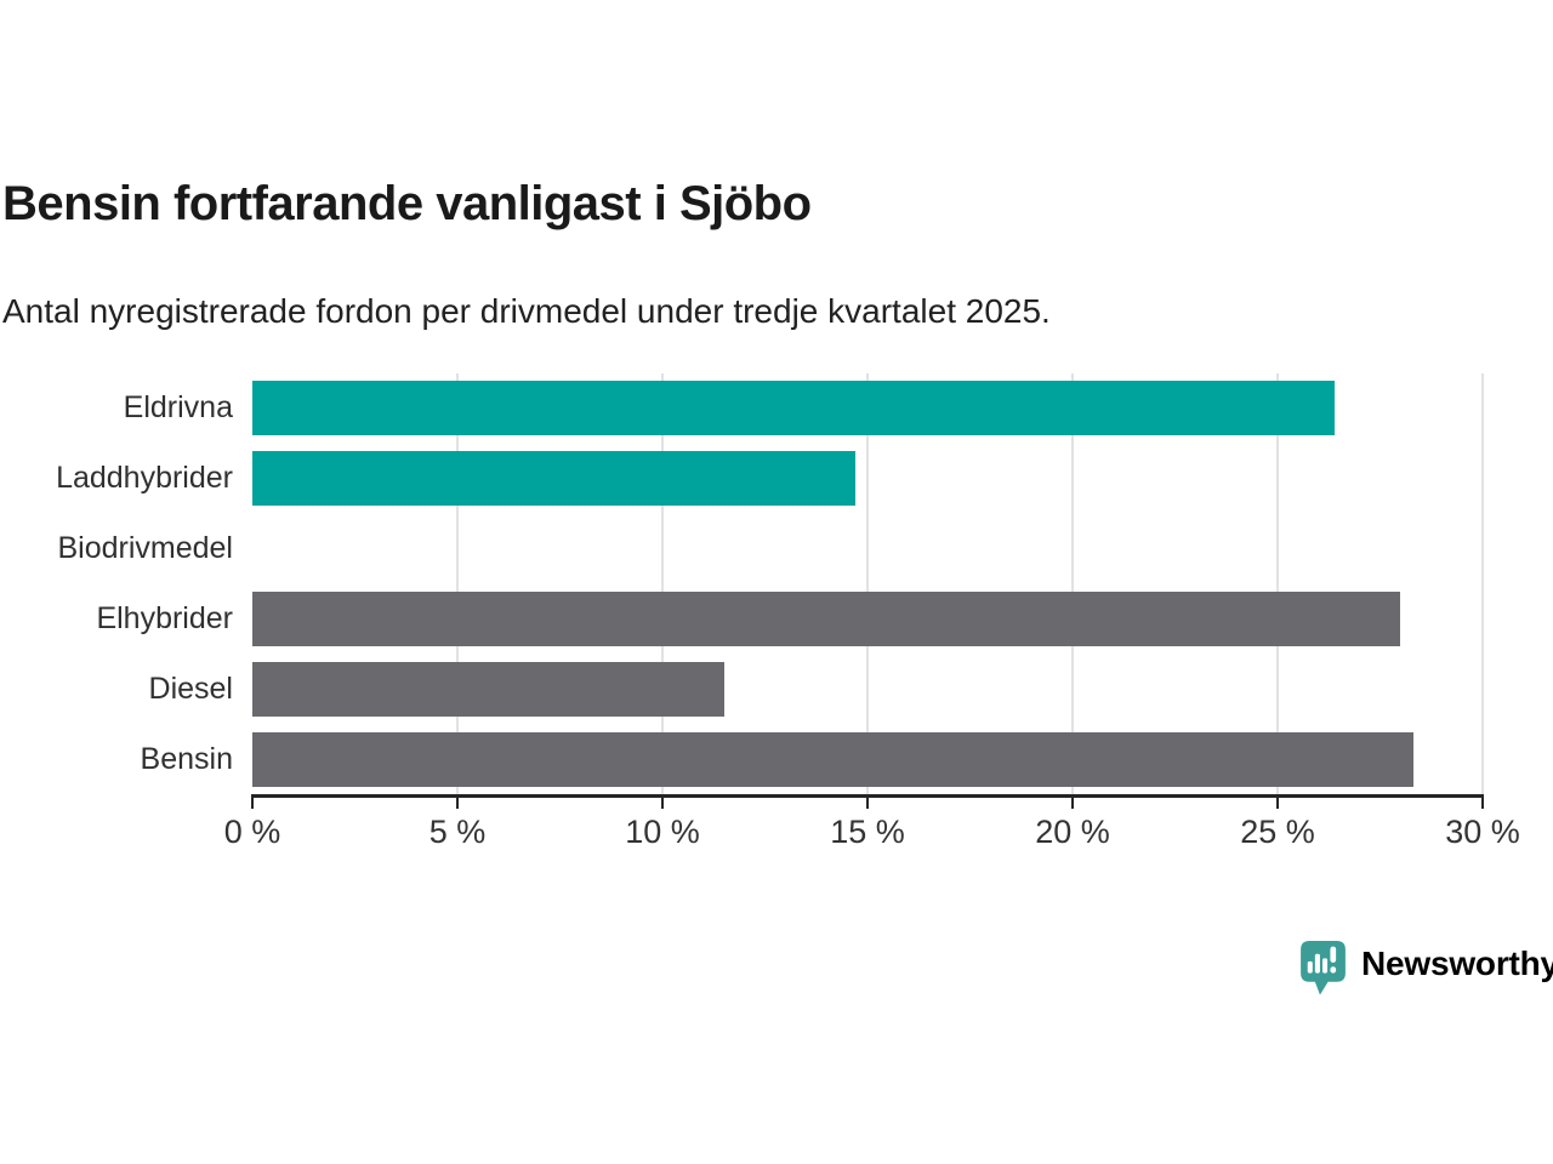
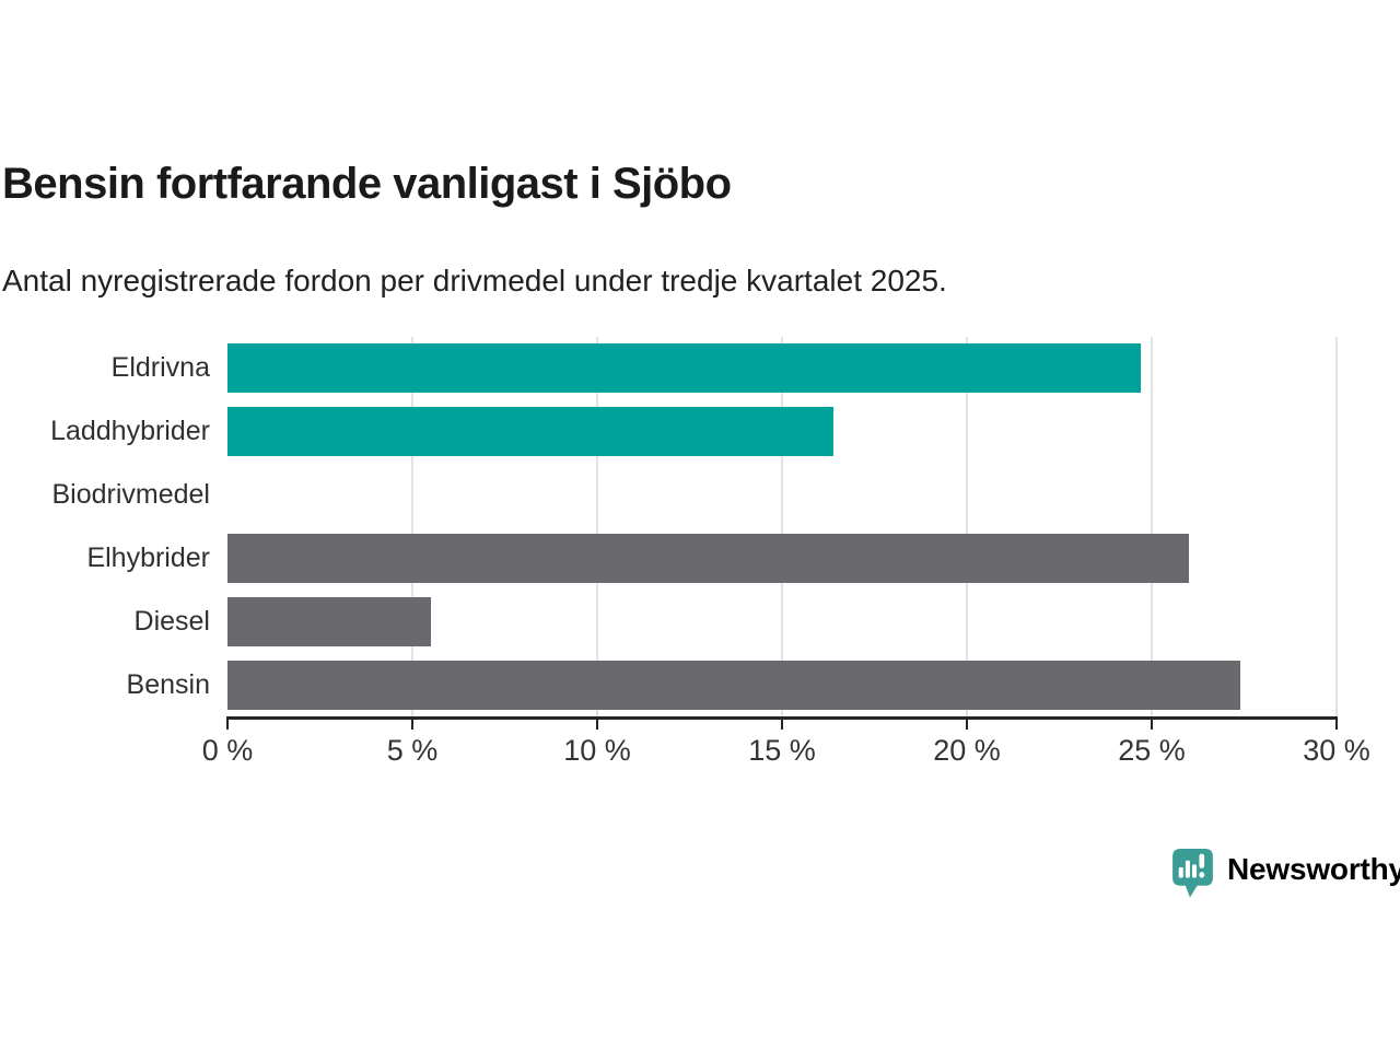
Eldrivna: 26.4% -> 24.7%
Laddhybrider: 14.7% -> 16.4%
Elhybrider: 28.0% -> 26.0%
Diesel: 11.5% -> 5.5%
Bensin: 28.3% -> 27.4%
